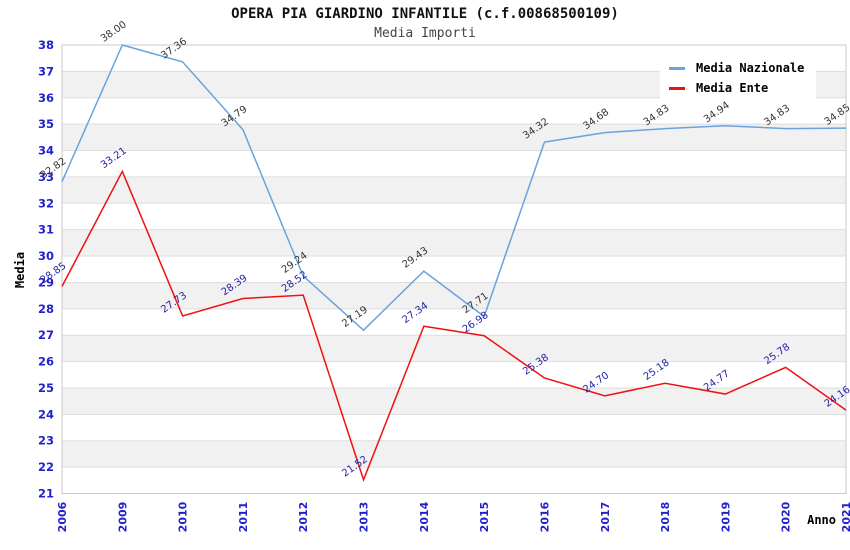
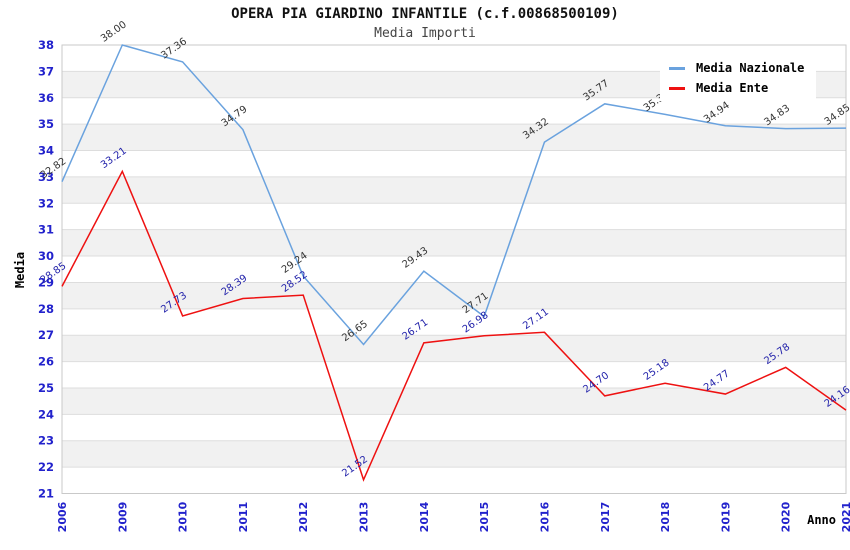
Media Nazionale/2013: 27.19 -> 26.65
Media Ente/2014: 27.34 -> 26.71
Media Ente/2016: 25.38 -> 27.11
Media Nazionale/2017: 34.68 -> 35.77
Media Nazionale/2018: 34.83 -> 35.37
